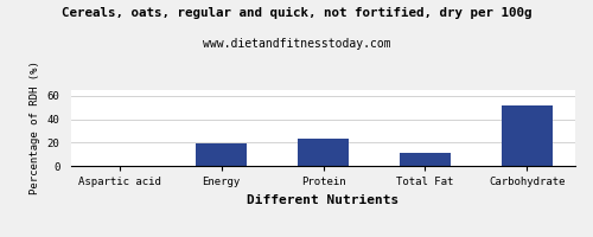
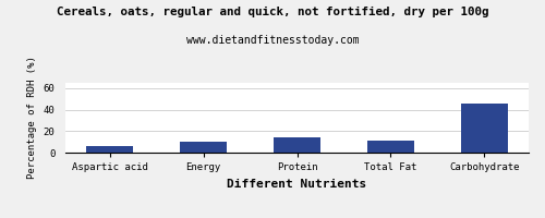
Aspartic acid: 0 -> 6
Energy: 19 -> 10
Protein: 23 -> 14
Carbohydrate: 52 -> 46
